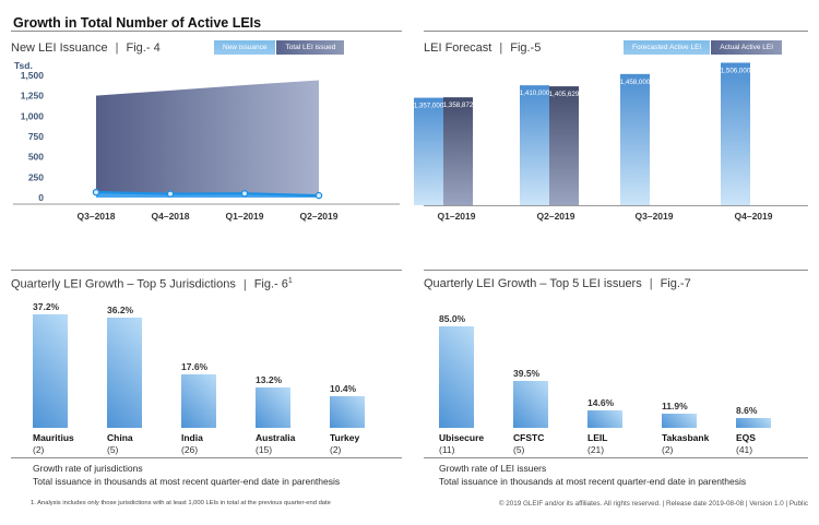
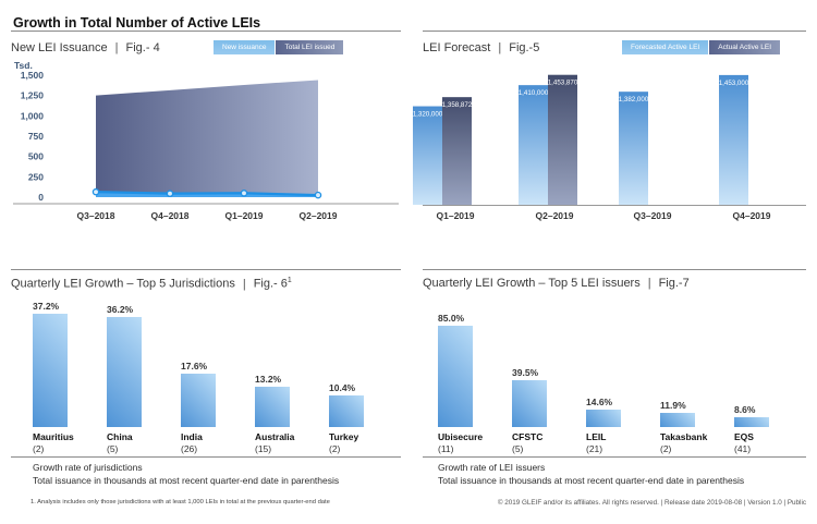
LEI Forecast/Forecasted Active LEI/Q1–2019: 1,357,000 -> 1,320,000
LEI Forecast/Actual Active LEI/Q2–2019: 1,405,629 -> 1,453,870
LEI Forecast/Forecasted Active LEI/Q3–2019: 1,458,000 -> 1,382,000
LEI Forecast/Forecasted Active LEI/Q4–2019: 1,506,000 -> 1,453,000
